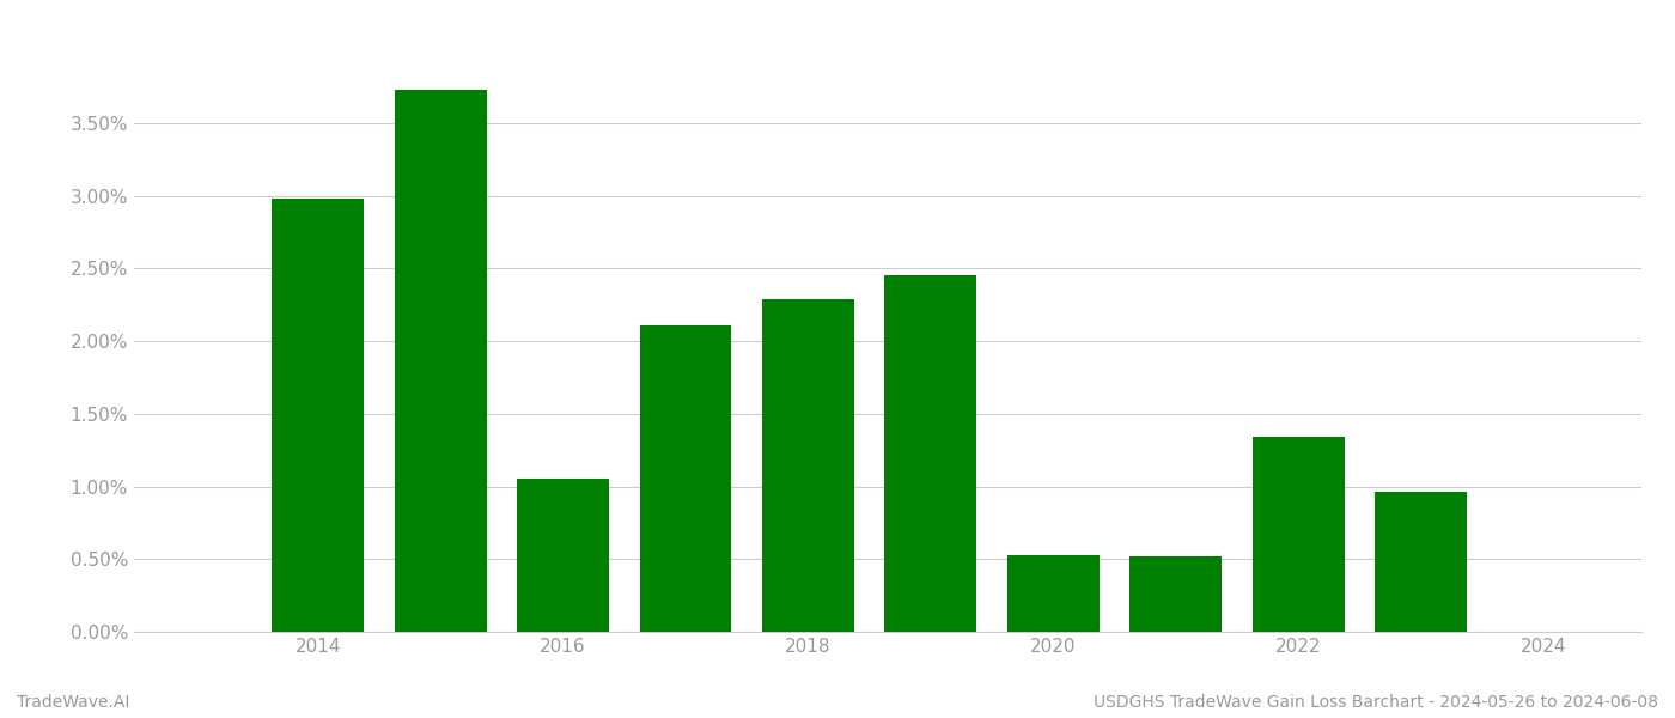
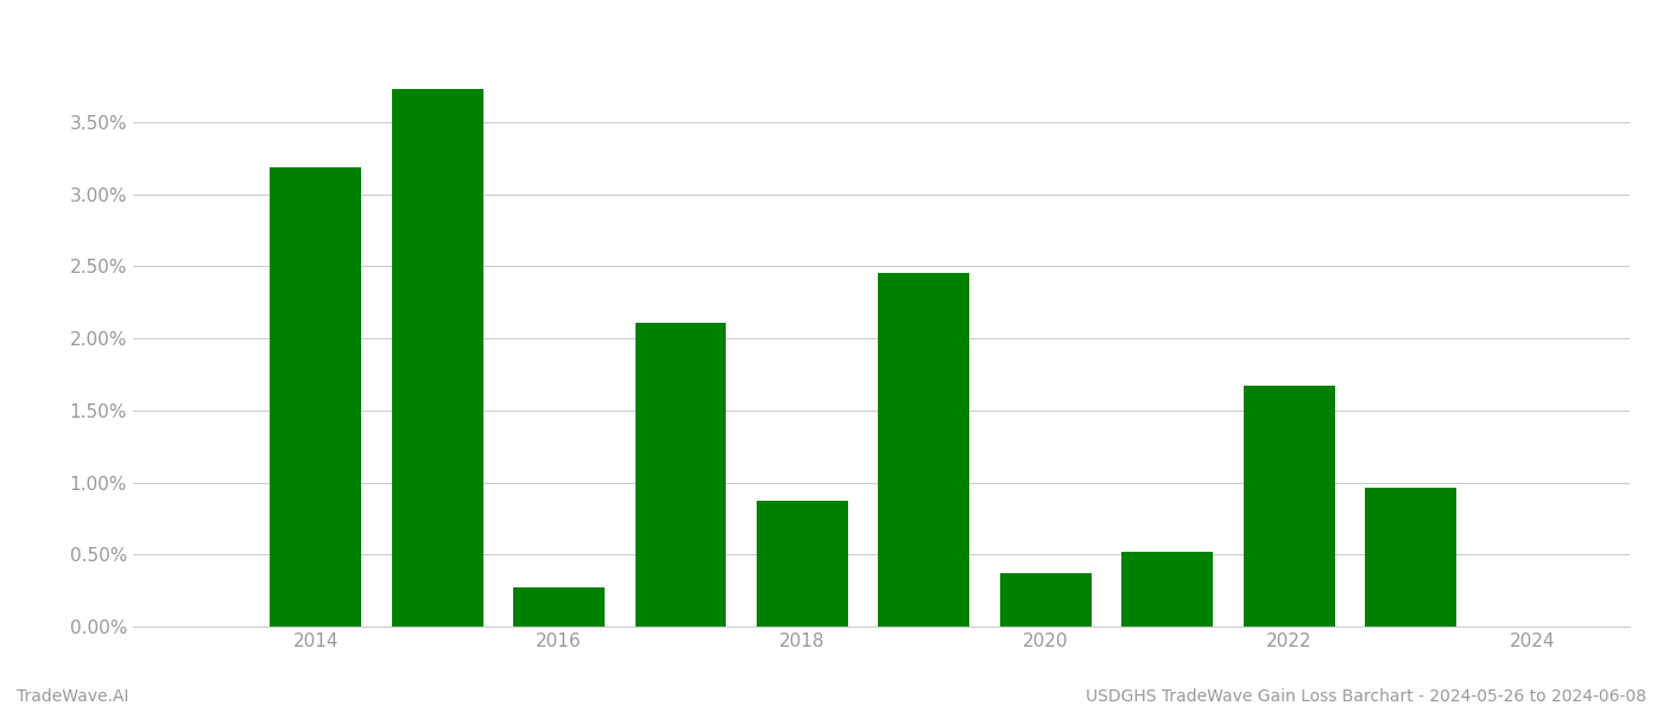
2014: 2.98% -> 3.19%
2016: 1.05% -> 0.27%
2018: 2.29% -> 0.87%
2020: 0.53% -> 0.37%
2022: 1.34% -> 1.67%
